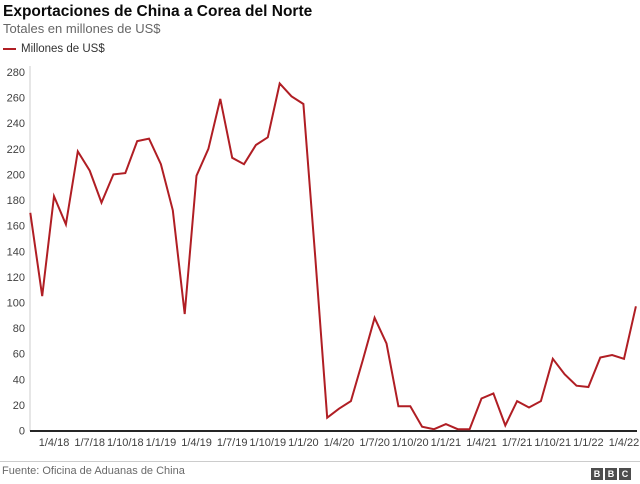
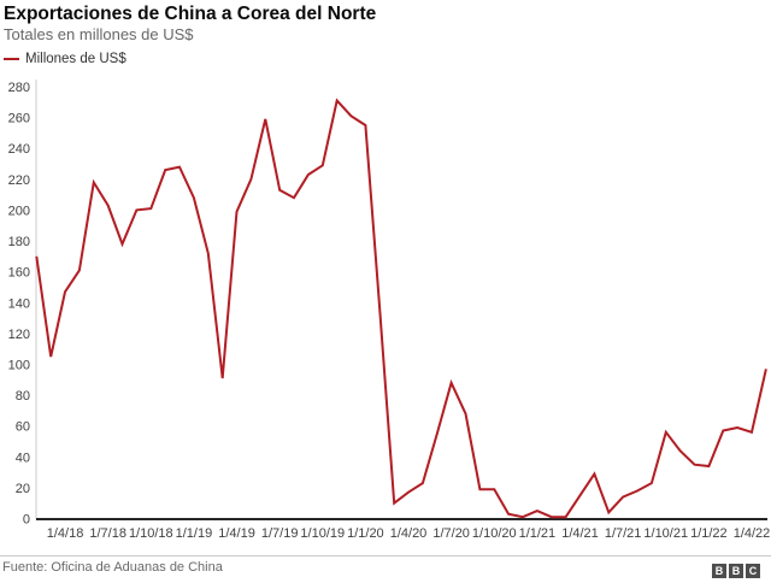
1/4/18: 183 -> 147
1/4/21: 25 -> 15
1/7/21: 23 -> 14
